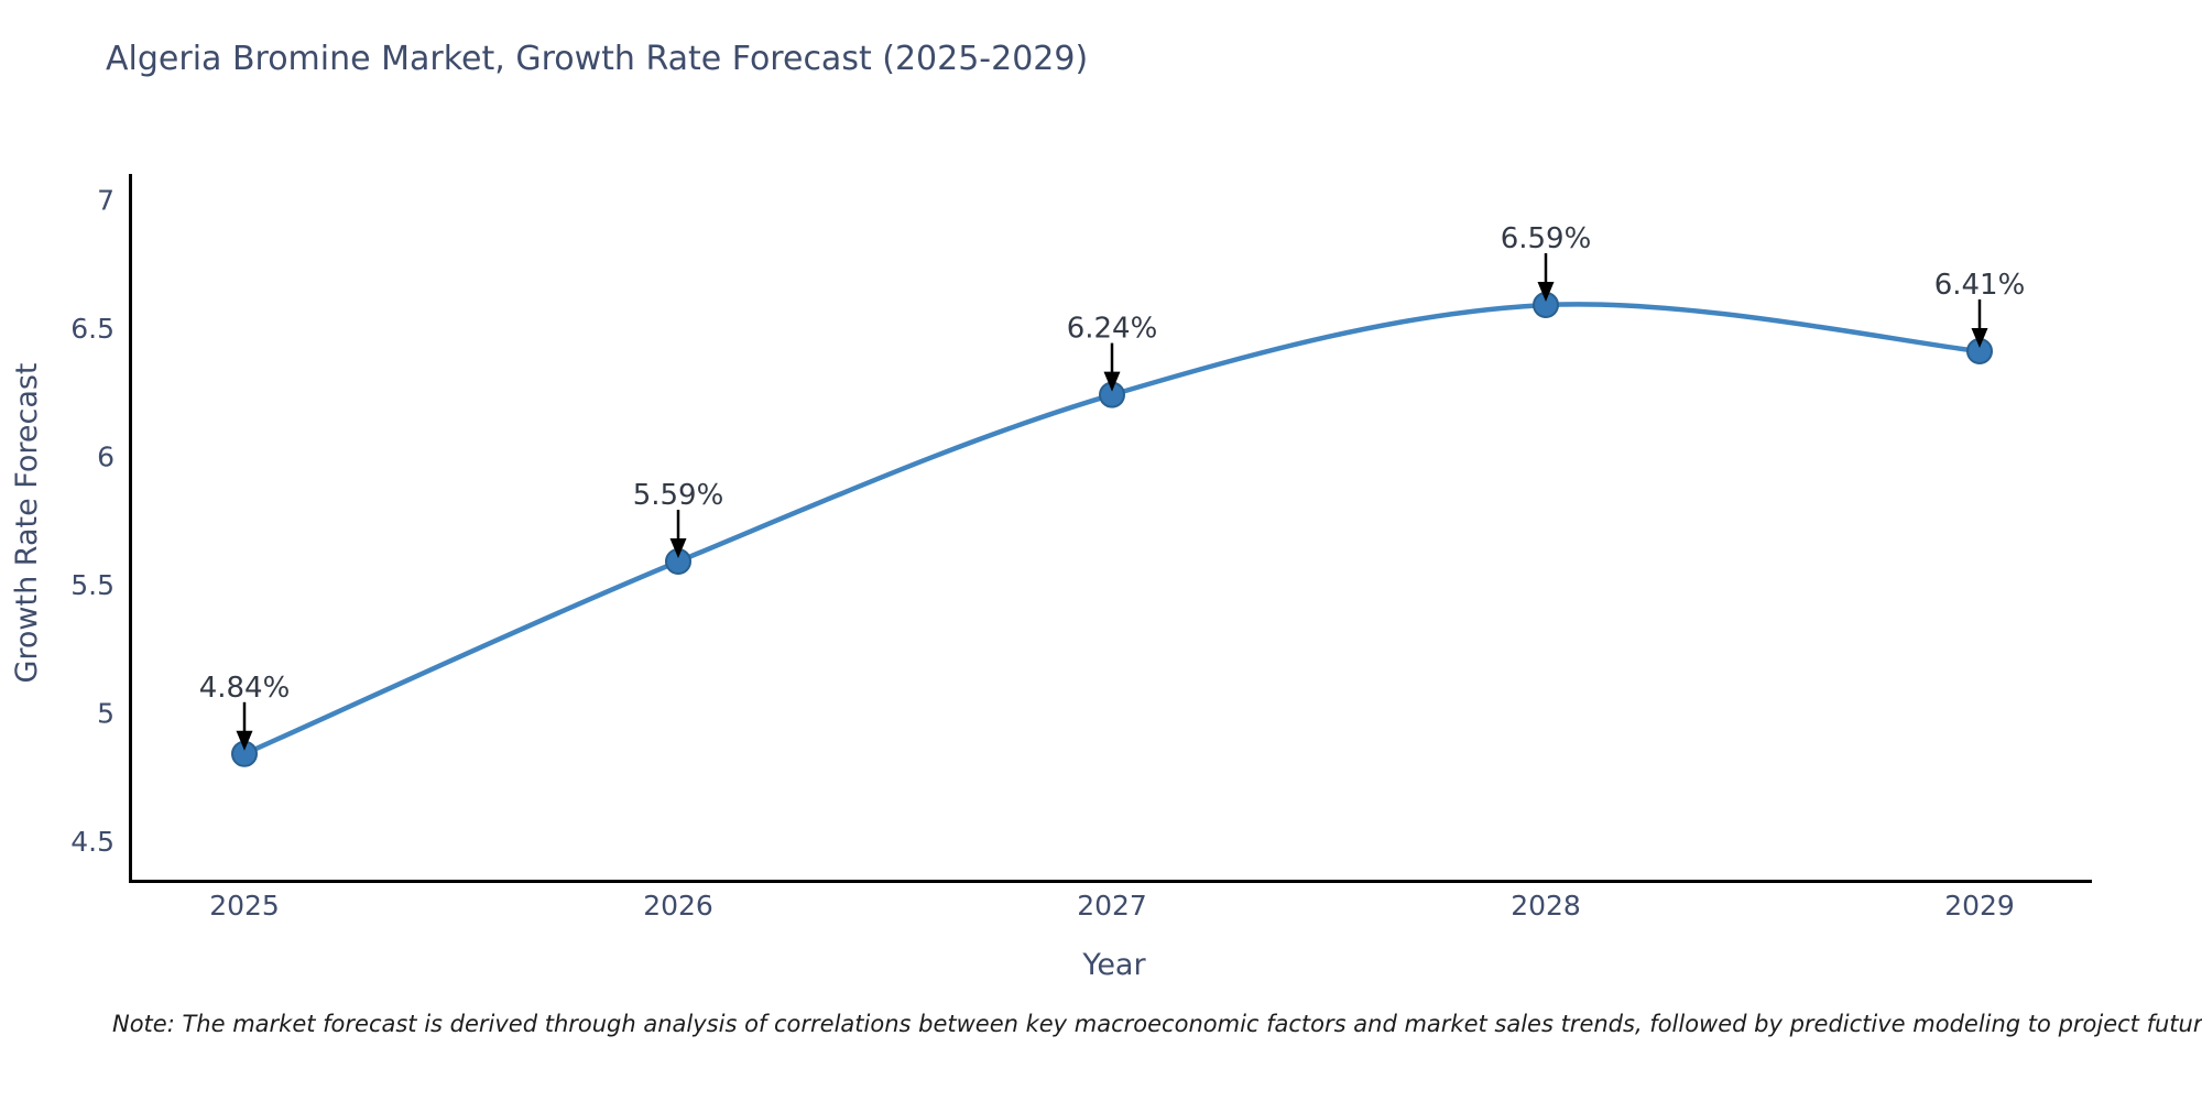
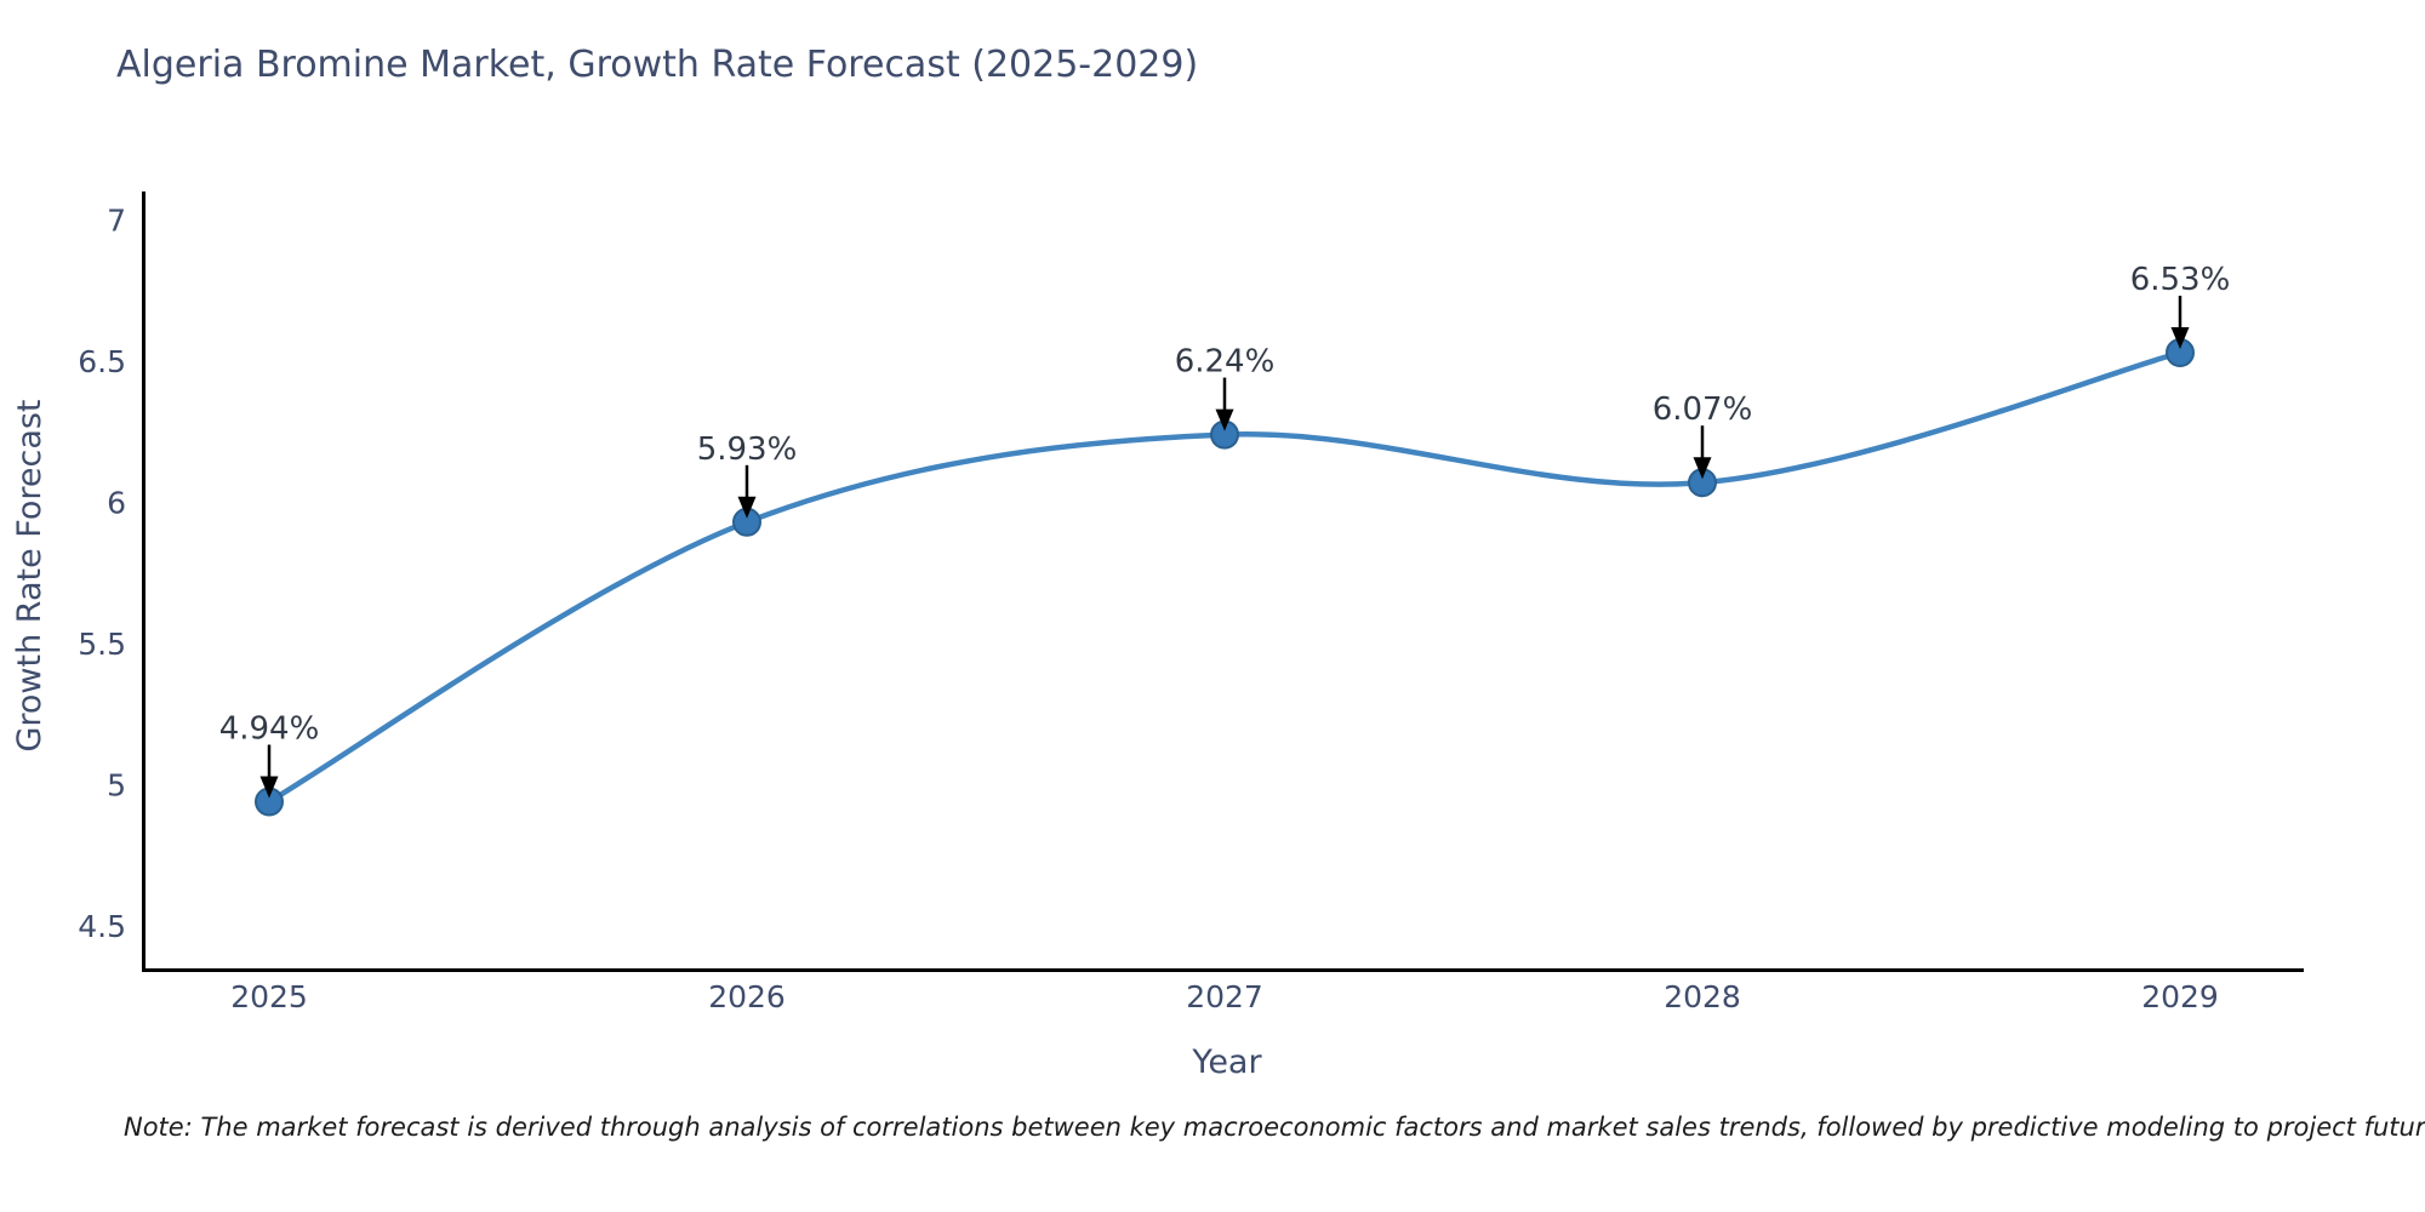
2025: 4.84% -> 4.94%
2026: 5.59% -> 5.93%
2028: 6.59% -> 6.07%
2029: 6.41% -> 6.53%
